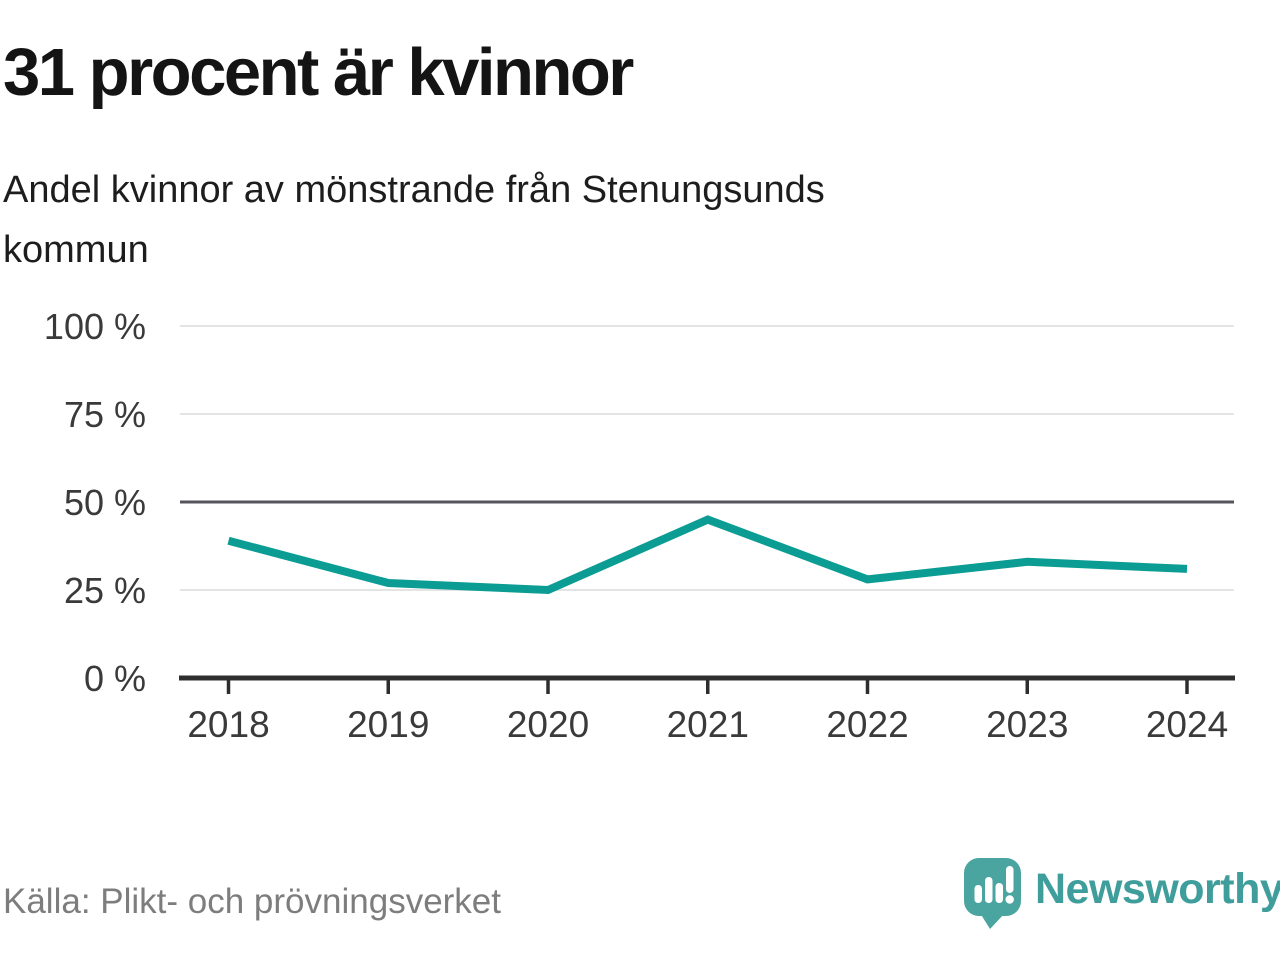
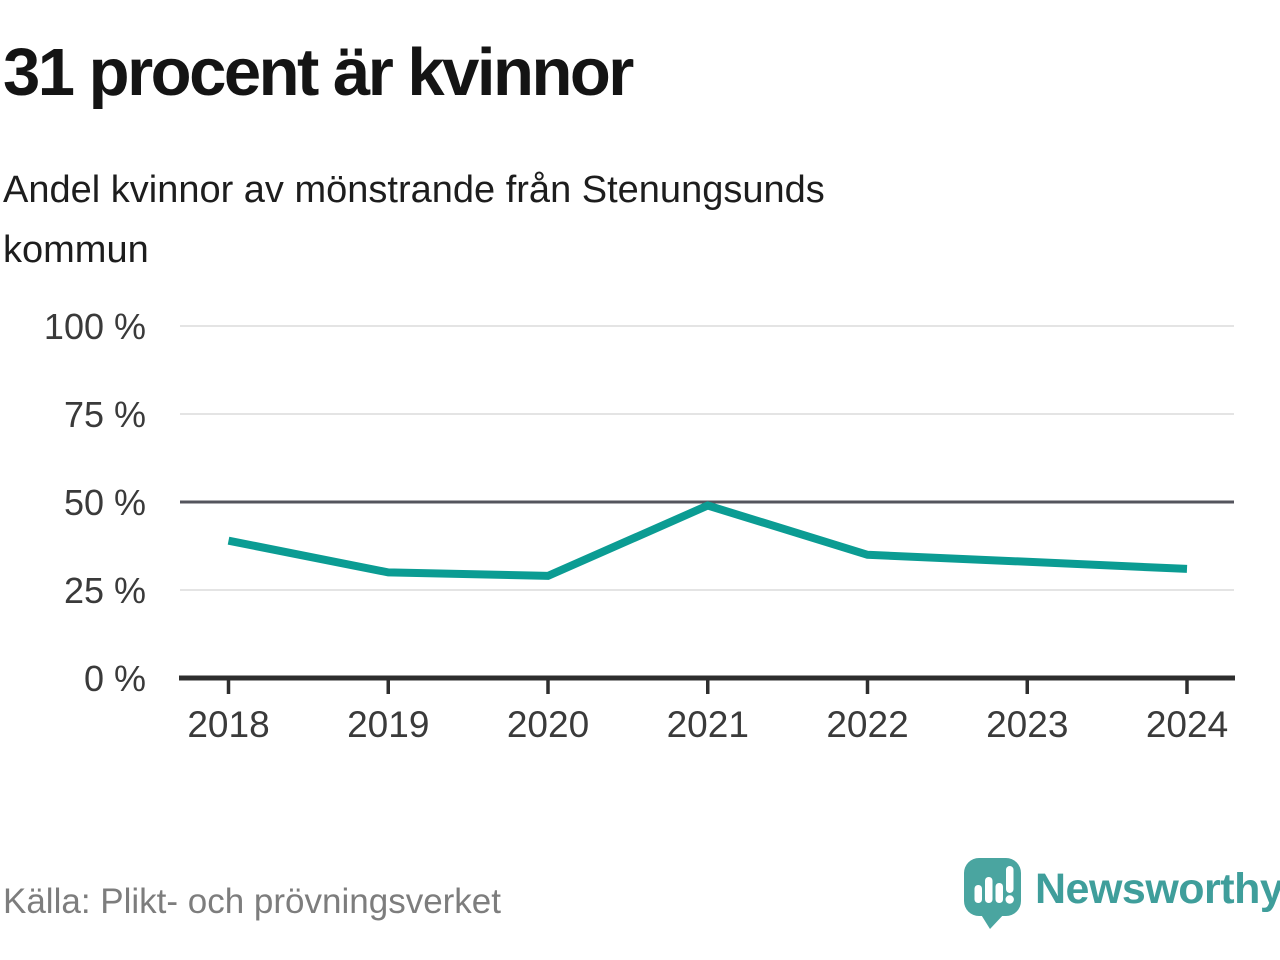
2019: 27% -> 30%
2020: 25% -> 29%
2021: 45% -> 49%
2022: 28% -> 35%
